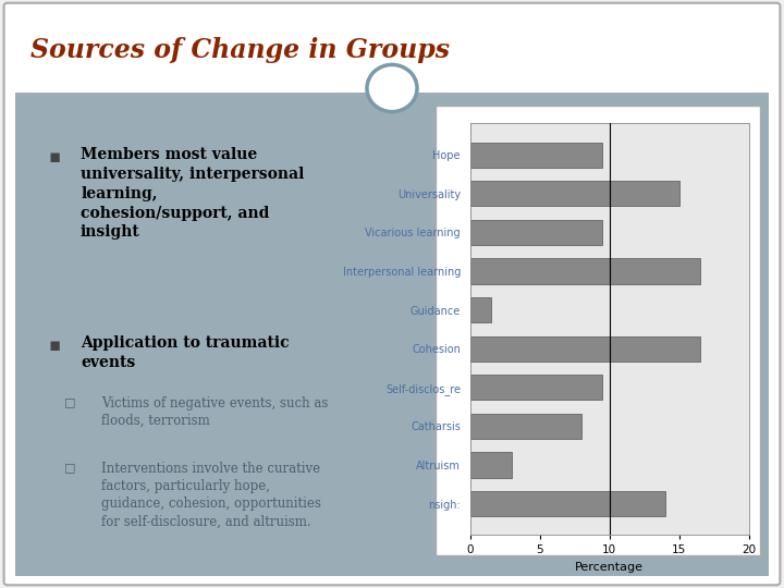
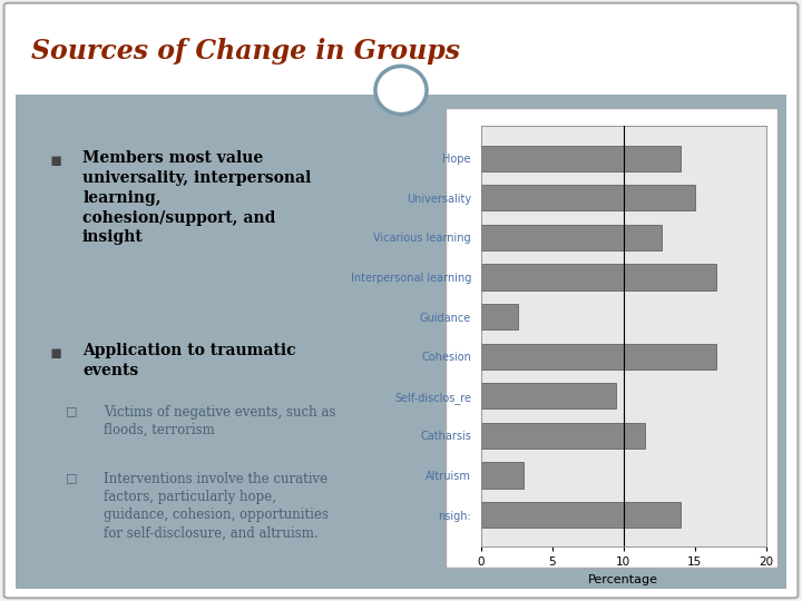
Hope: 9.5 -> 14.0
Vicarious learning: 9.5 -> 12.7
Guidance: 1.5 -> 2.6
Catharsis: 8.0 -> 11.5
